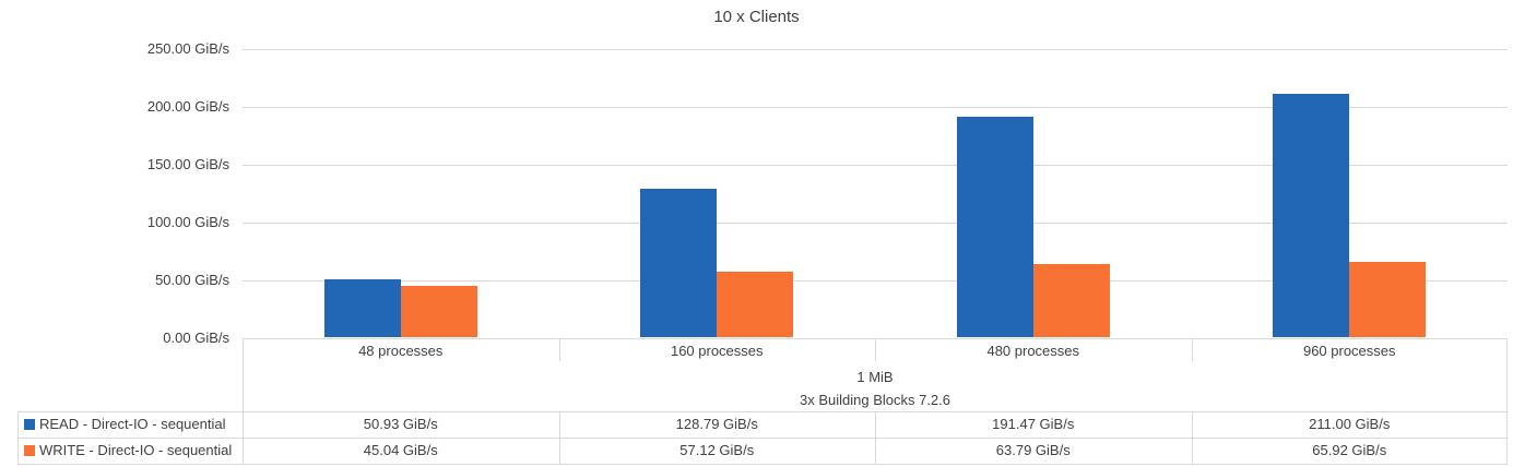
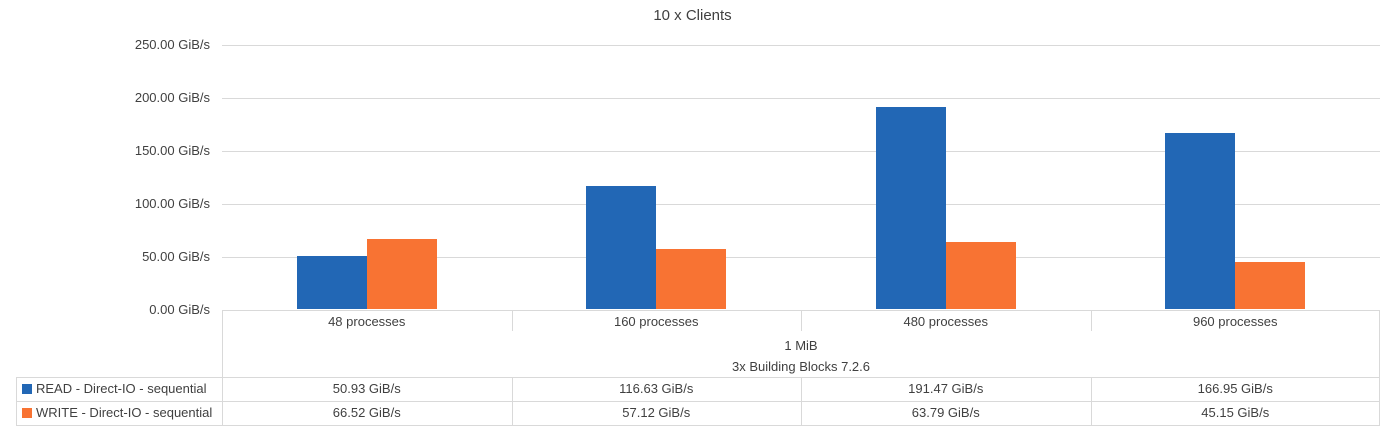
WRITE - Direct-IO - sequential/48 processes: 45.04 -> 66.52
READ - Direct-IO - sequential/160 processes: 128.79 -> 116.63
READ - Direct-IO - sequential/960 processes: 211.00 -> 166.95
WRITE - Direct-IO - sequential/960 processes: 65.92 -> 45.15
